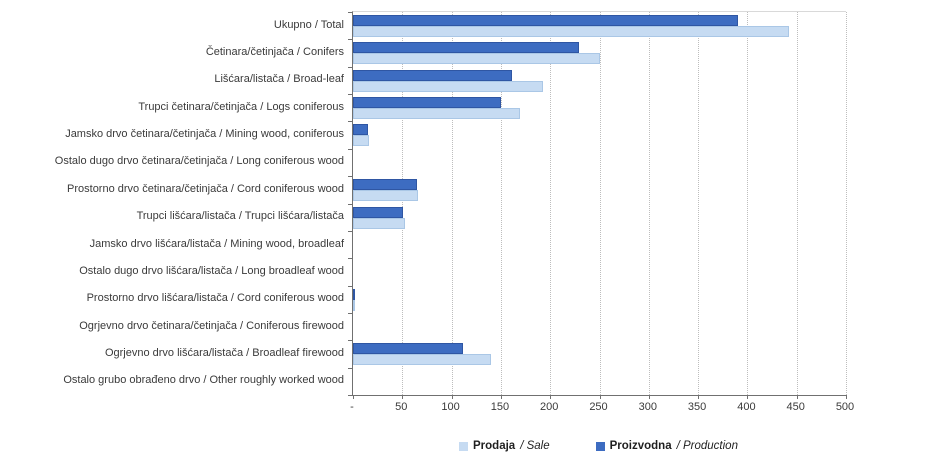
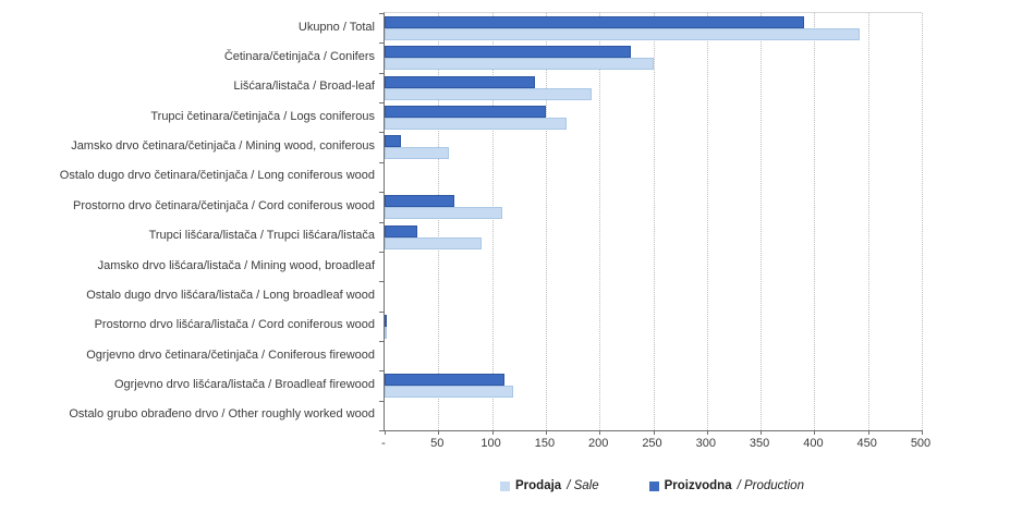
Proizvodna / Production/Lišćara/listača / Broad-leaf: 160 -> 140
Prodaja / Sale/Jamsko drvo četinara/četinjača / Mining wood, coniferous: 20 -> 60
Prodaja / Sale/Prostorno drvo četinara/četinjača / Cord coniferous wood: 70 -> 110
Prodaja / Sale/Trupci lišćara/listača / Trupci lišćara/listača: 50 -> 90
Proizvodna / Production/Trupci lišćara/listača / Trupci lišćara/listača: 50 -> 30
Prodaja / Sale/Ogrjevno drvo lišćara/listača / Broadleaf firewood: 140 -> 120
